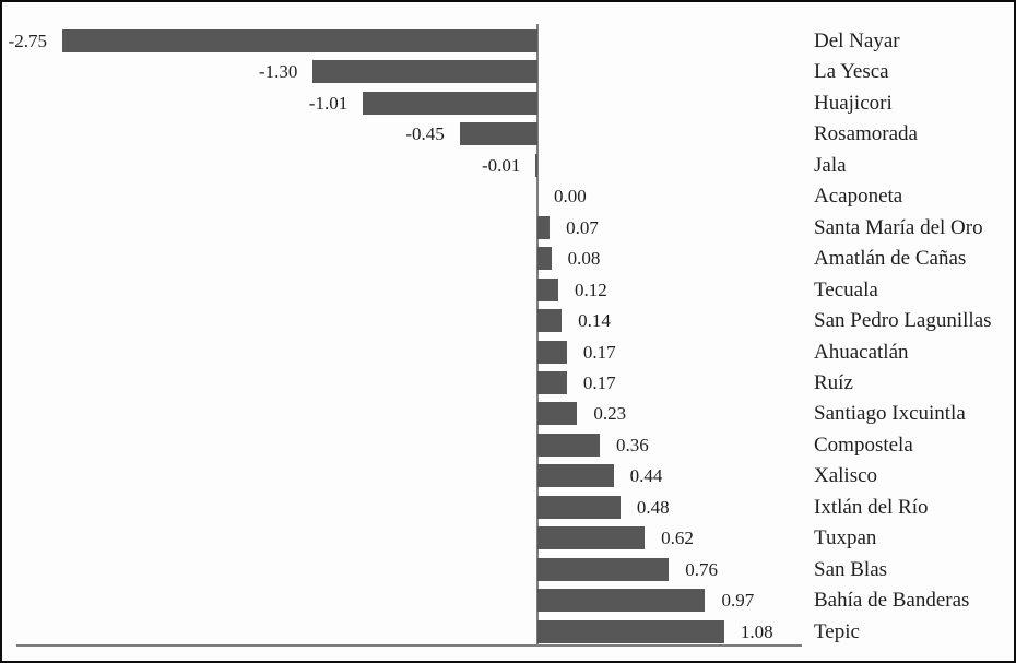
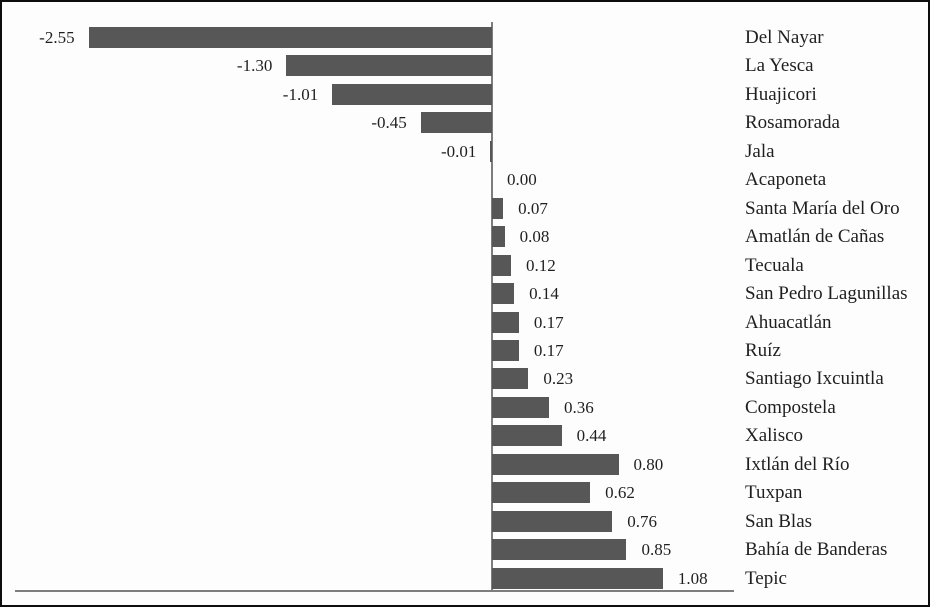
Del Nayar: -2.75 -> -2.55
Ixtlán del Río: 0.48 -> 0.80
Bahía de Banderas: 0.97 -> 0.85
